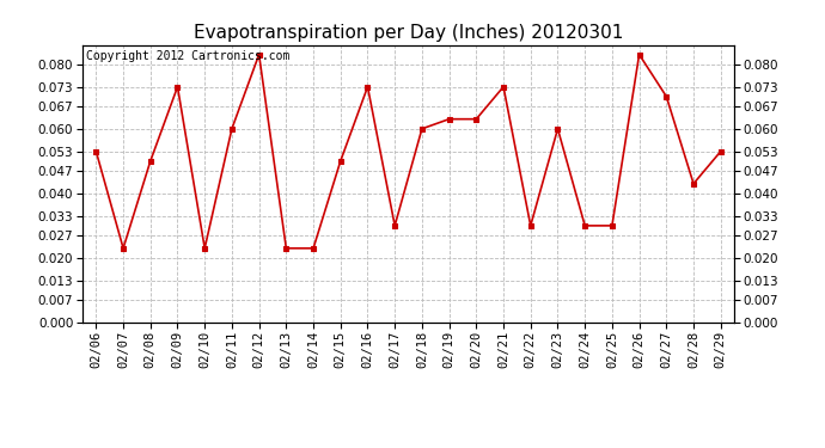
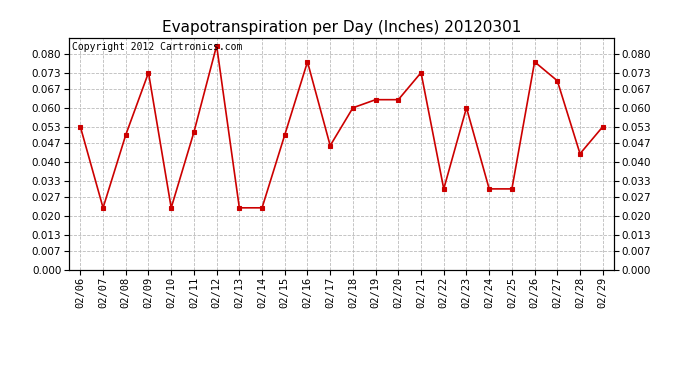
02/11: 0.060 -> 0.051
02/16: 0.073 -> 0.077
02/17: 0.030 -> 0.046
02/26: 0.083 -> 0.077
